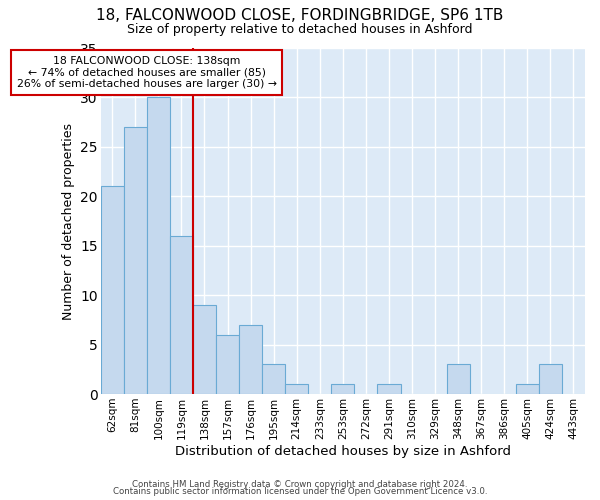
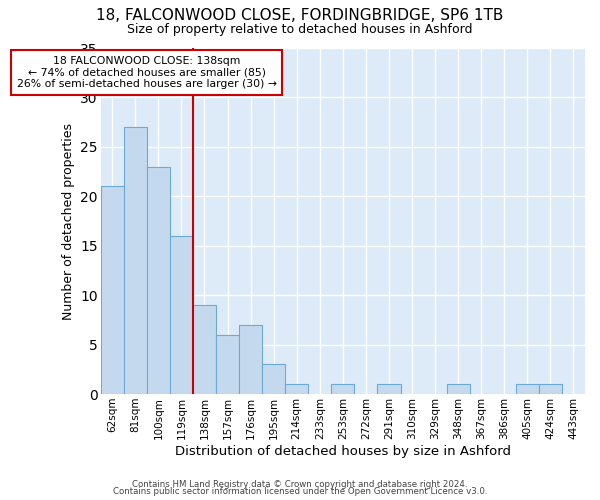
100sqm: 30 -> 23
348sqm: 3 -> 1
424sqm: 3 -> 1
